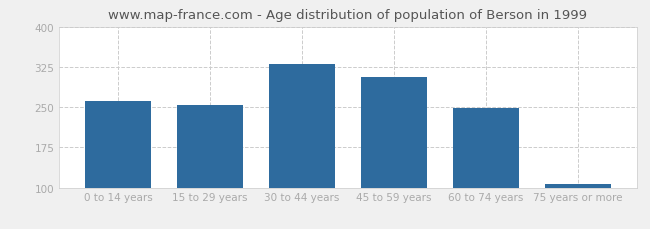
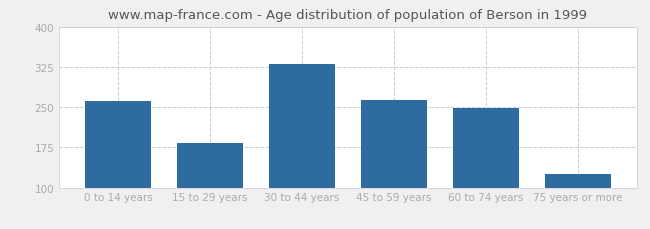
15 to 29 years: 253 -> 184
45 to 59 years: 307 -> 264
75 years or more: 106 -> 126
